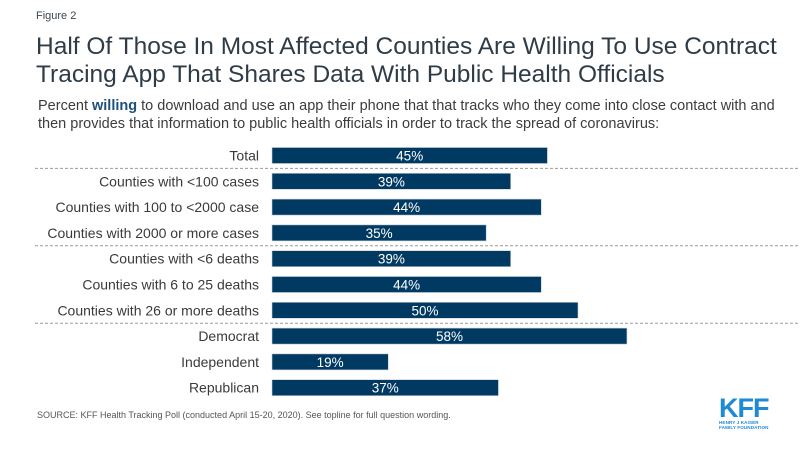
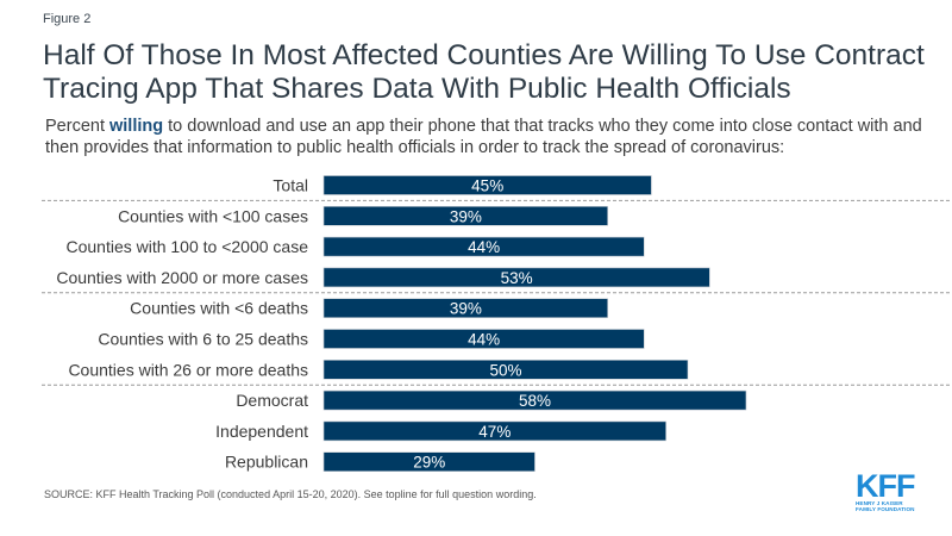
Counties with 2000 or more cases: 35% -> 53%
Independent: 19% -> 47%
Republican: 37% -> 29%
